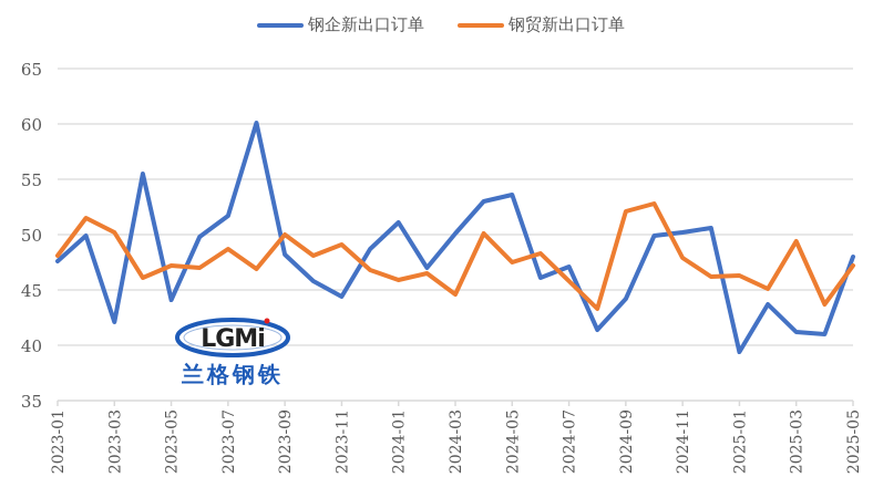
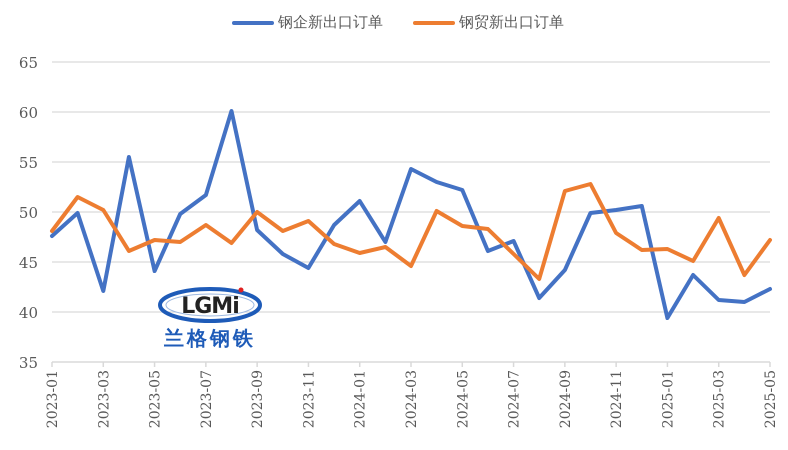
钢企新出口订单/2024-03: 50.1 -> 54.3
钢企新出口订单/2024-05: 53.6 -> 52.2
钢贸新出口订单/2024-05: 47.5 -> 48.6
钢企新出口订单/2025-05: 48.0 -> 42.3
